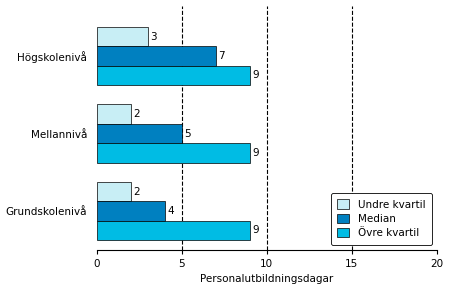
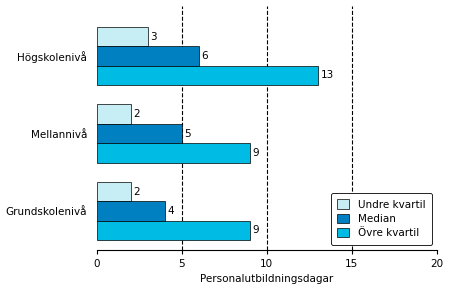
Median/Högskolenivå: 7 -> 6
Övre kvartil/Högskolenivå: 9 -> 13
